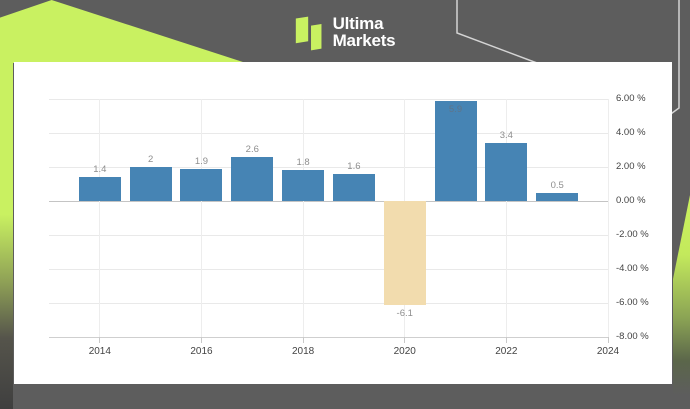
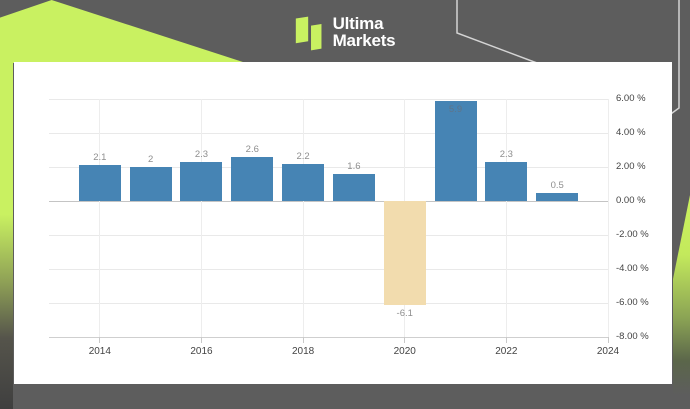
2014: 1.4 -> 2.1
2016: 1.9 -> 2.3
2018: 1.8 -> 2.2
2022: 3.4 -> 2.3
